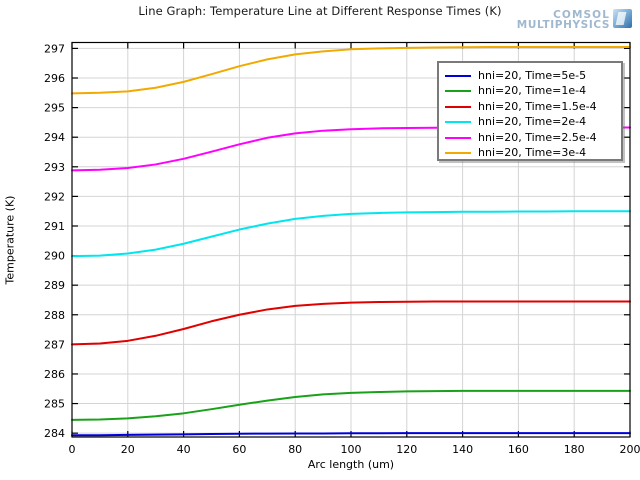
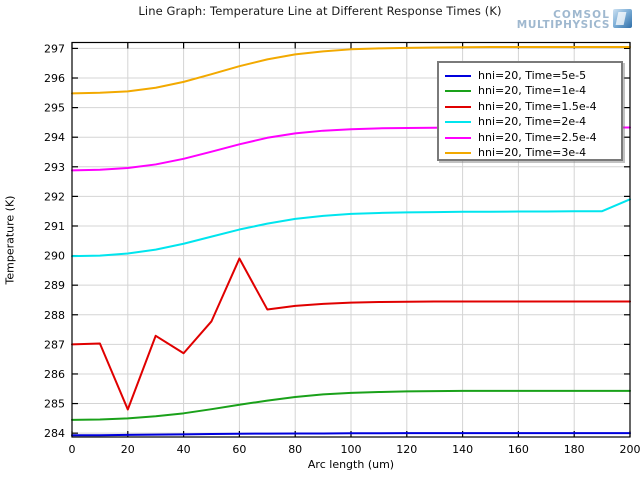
hni=20, Time=1.5e-4/20: 287.1 -> 284.8
hni=20, Time=1.5e-4/40: 287.5 -> 286.7
hni=20, Time=1.5e-4/60: 288.0 -> 289.9
hni=20, Time=2e-4/200: 291.5 -> 291.9
